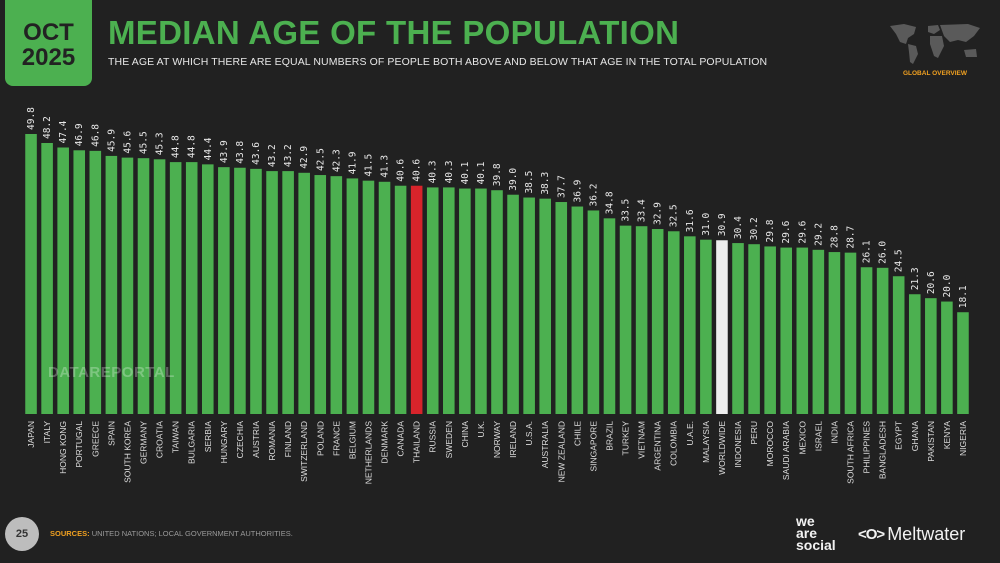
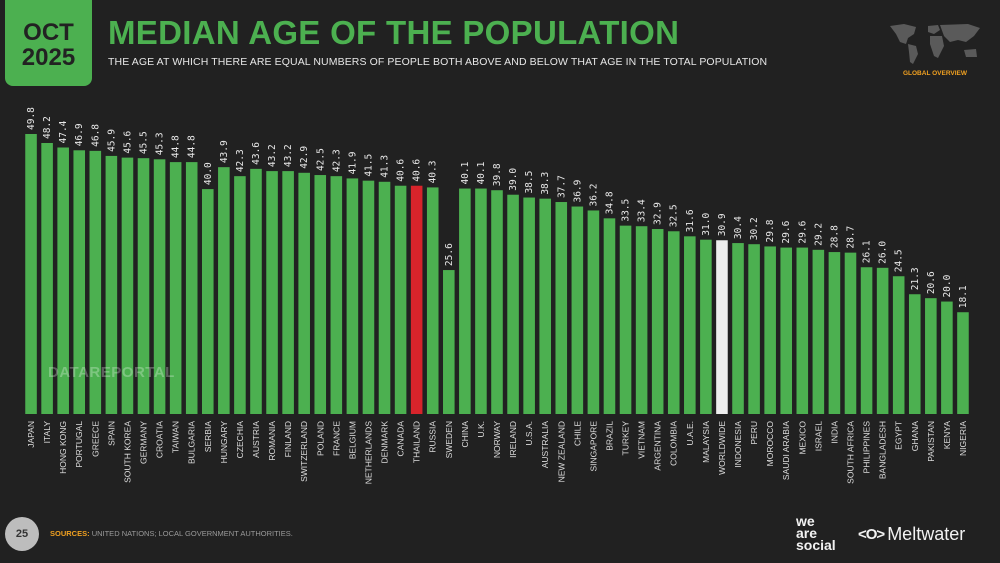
SERBIA: 44.4 -> 40.0
CZECHIA: 43.8 -> 42.3
SWEDEN: 40.3 -> 25.6
